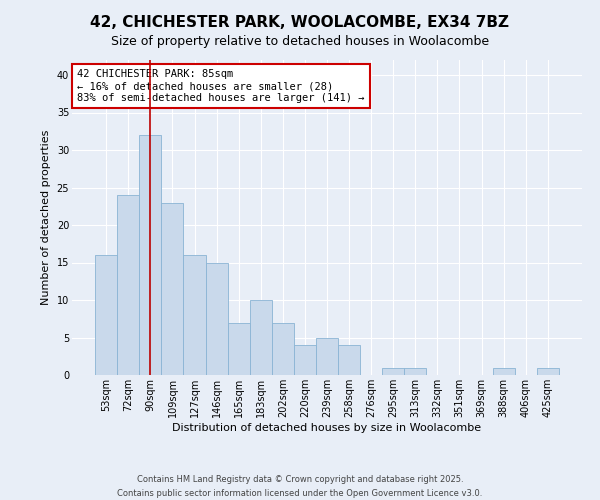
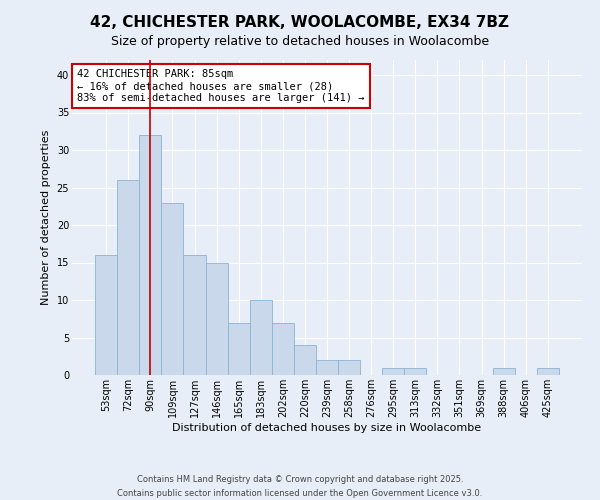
72sqm: 24 -> 26
239sqm: 5 -> 2
258sqm: 4 -> 2
